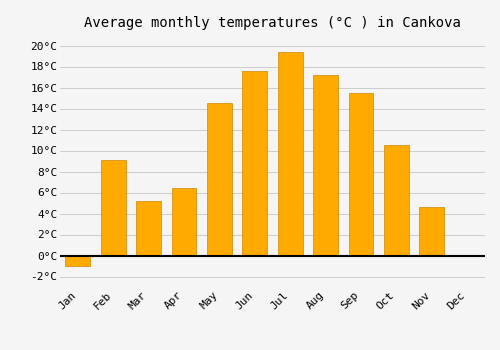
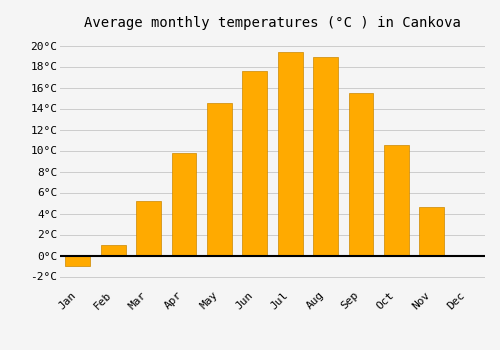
Feb: 9.1°C -> 1.0°C
Apr: 6.4°C -> 9.8°C
Aug: 17.2°C -> 18.9°C
